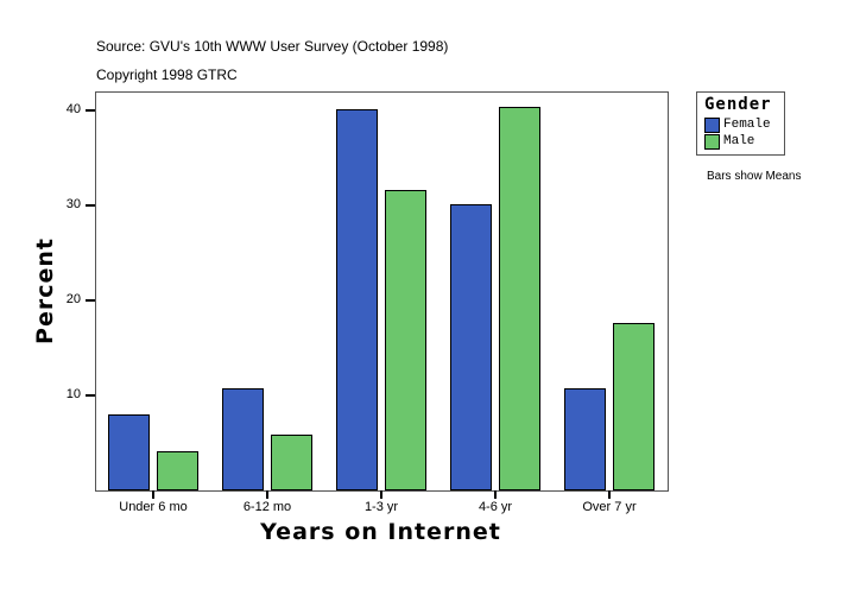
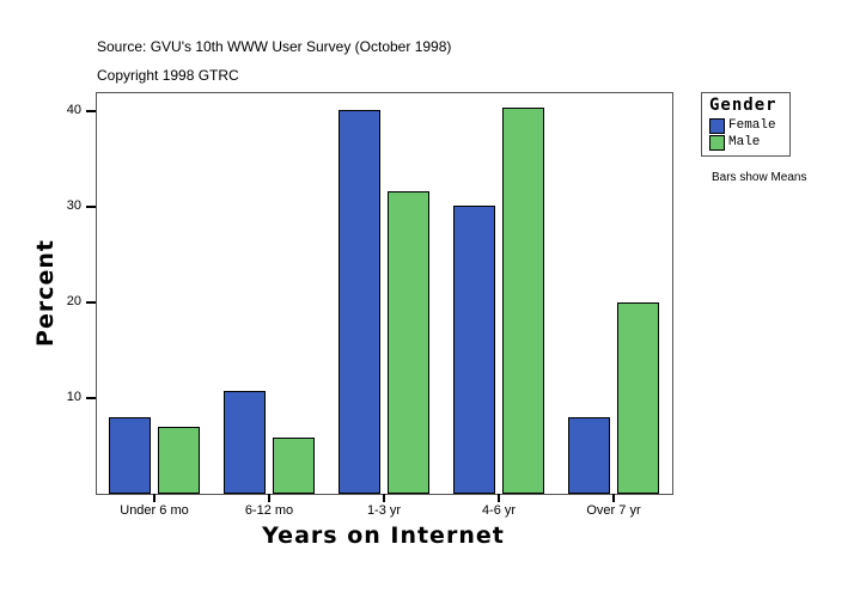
Male/Under 6 mo: 4 -> 7
Female/Over 7 yr: 11 -> 8
Male/Over 7 yr: 18 -> 20
